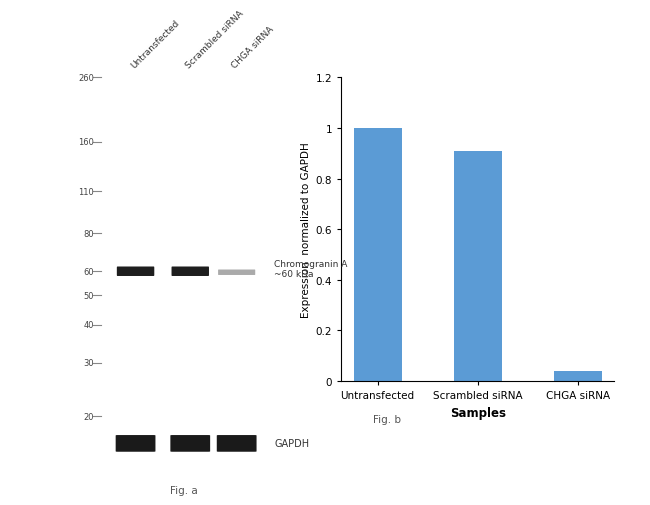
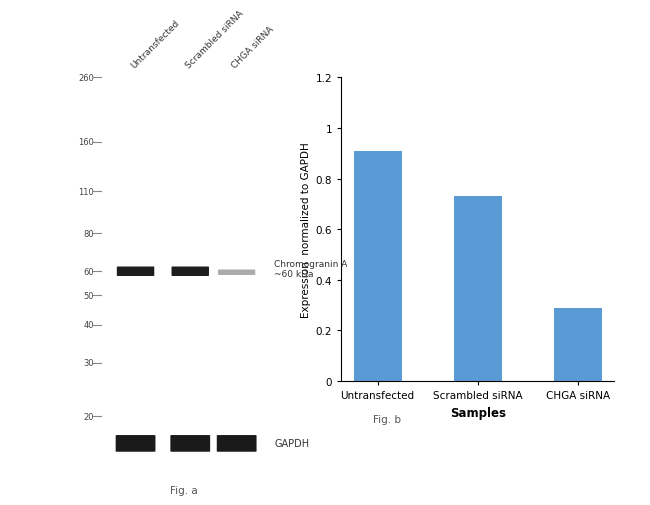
Untransfected: 1.00 -> 0.91
Scrambled siRNA: 0.91 -> 0.73
CHGA siRNA: 0.04 -> 0.29
